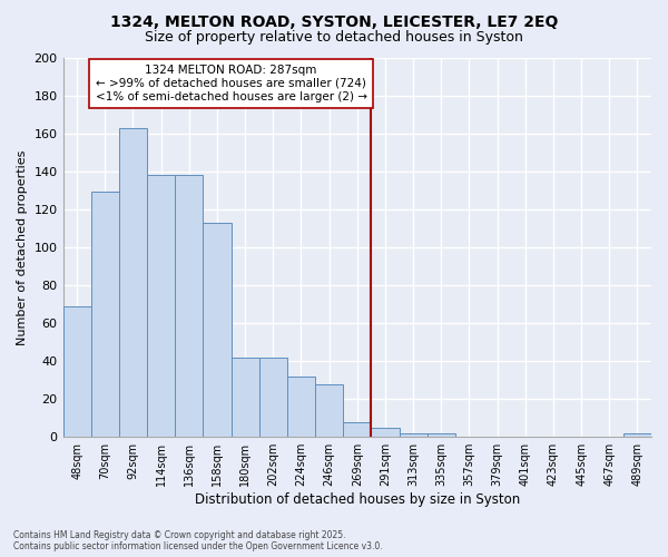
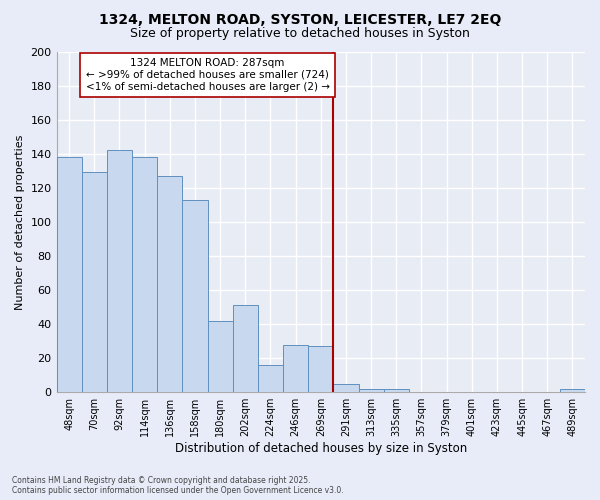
48sqm: 69 -> 138
92sqm: 163 -> 142
136sqm: 138 -> 127
202sqm: 42 -> 51
224sqm: 32 -> 16
269sqm: 8 -> 27
